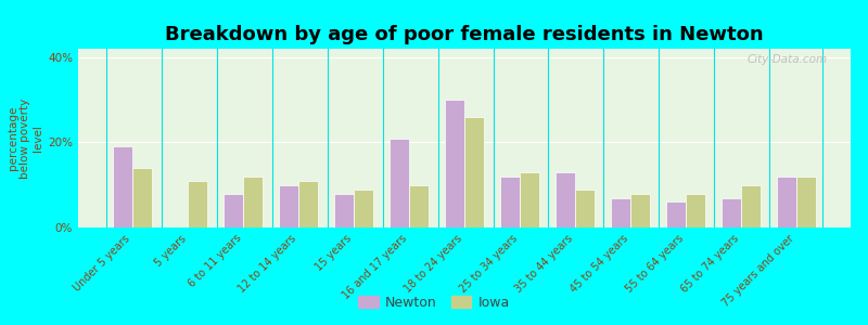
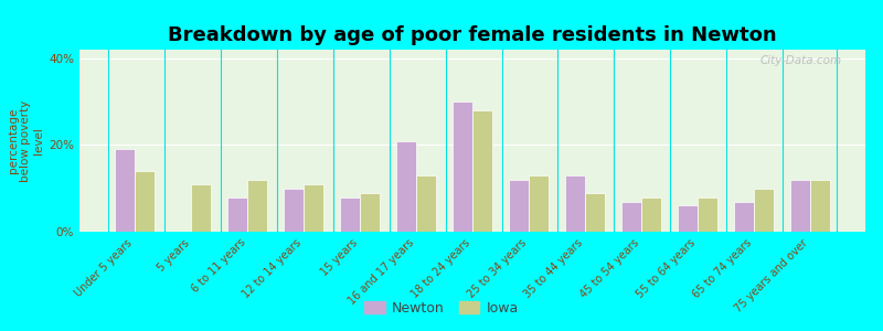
Iowa/16 and 17 years: 10% -> 13%
Iowa/18 to 24 years: 26% -> 28%
